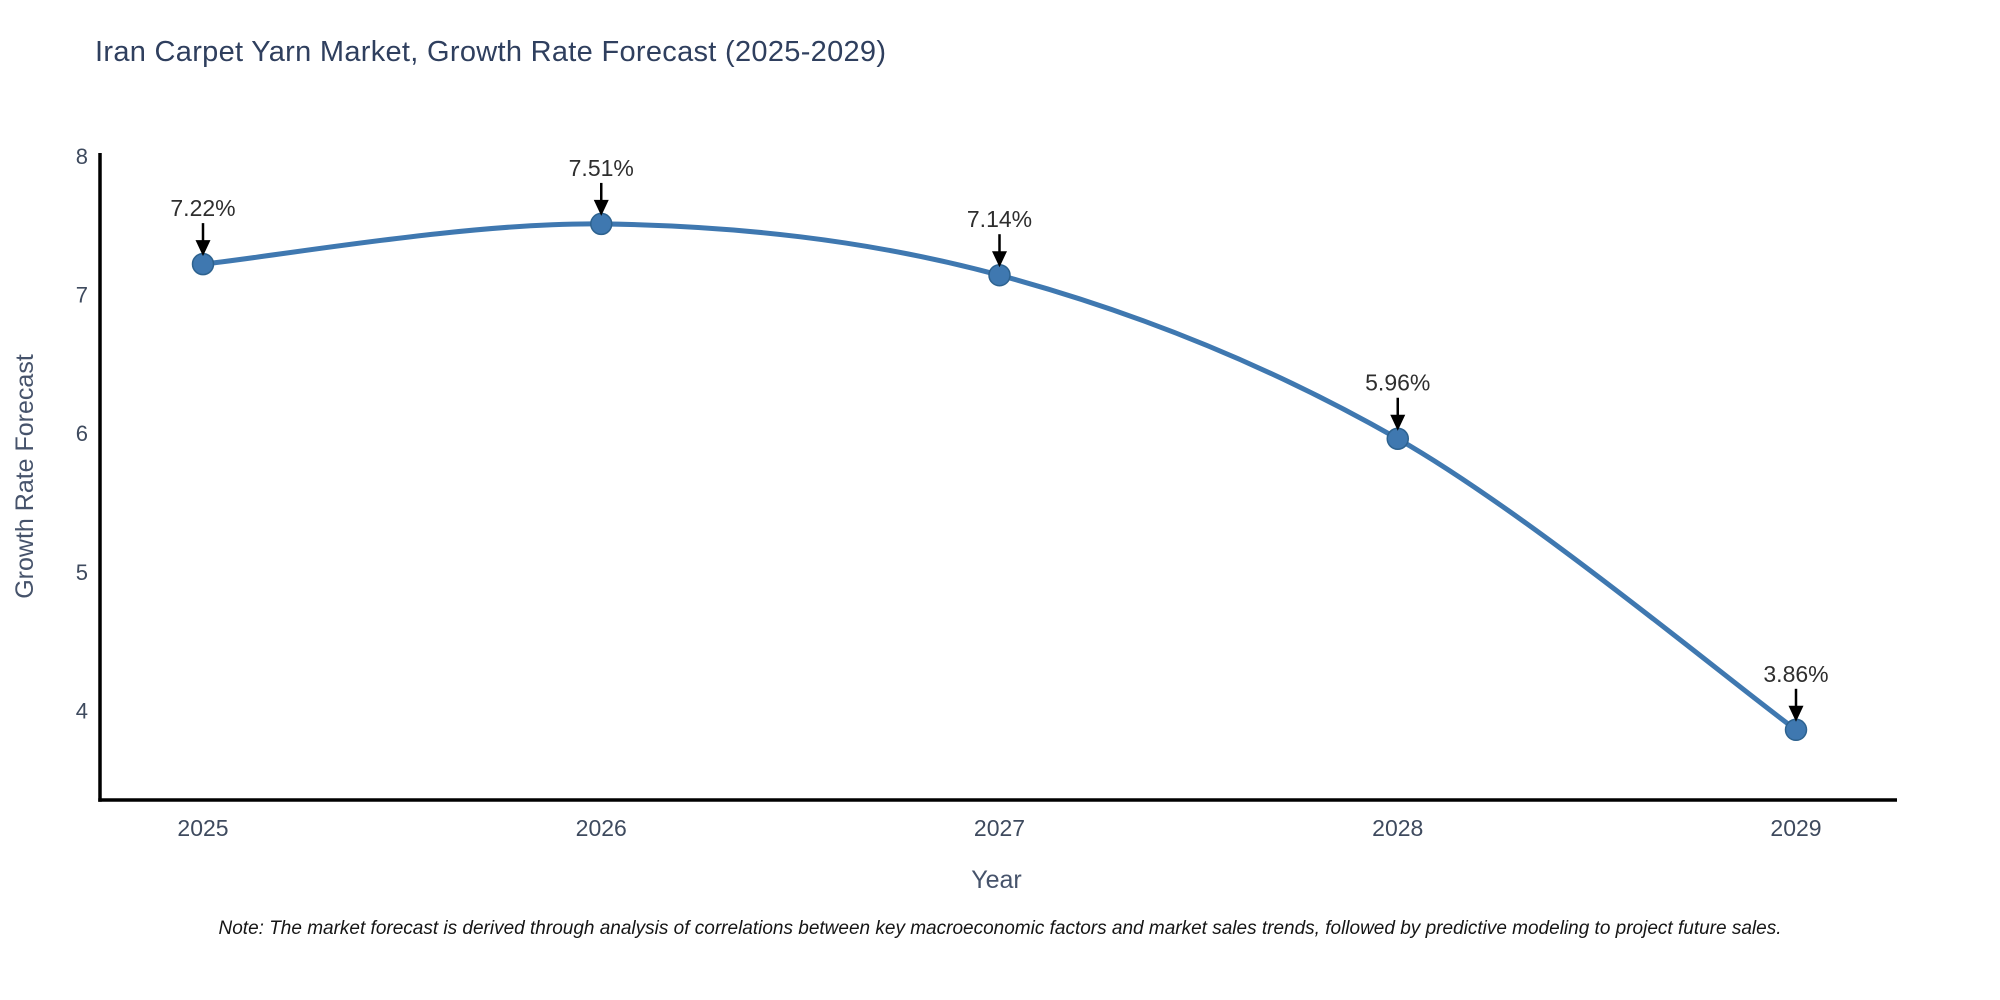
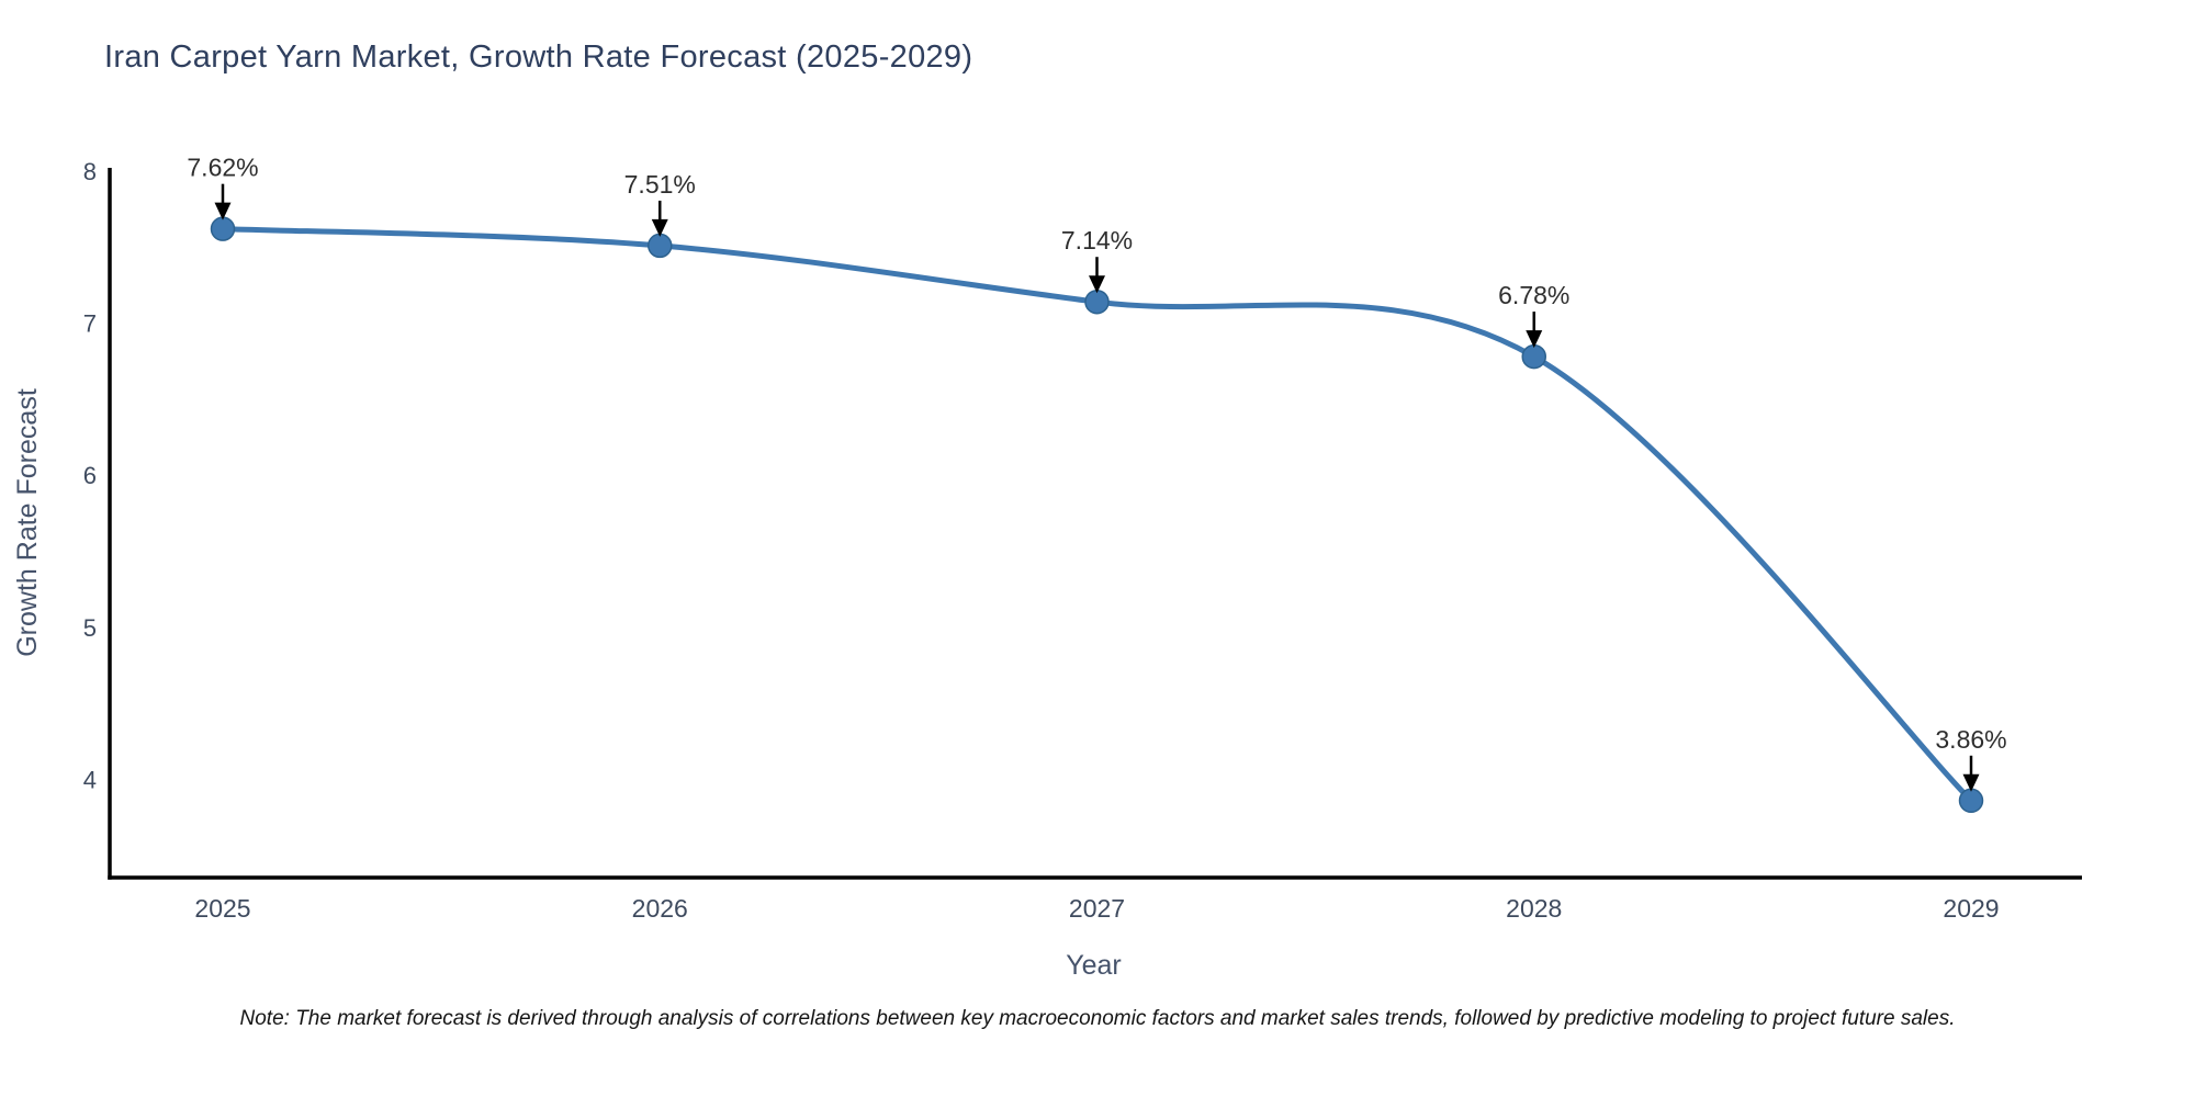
2025: 7.22% -> 7.62%
2028: 5.96% -> 6.78%
